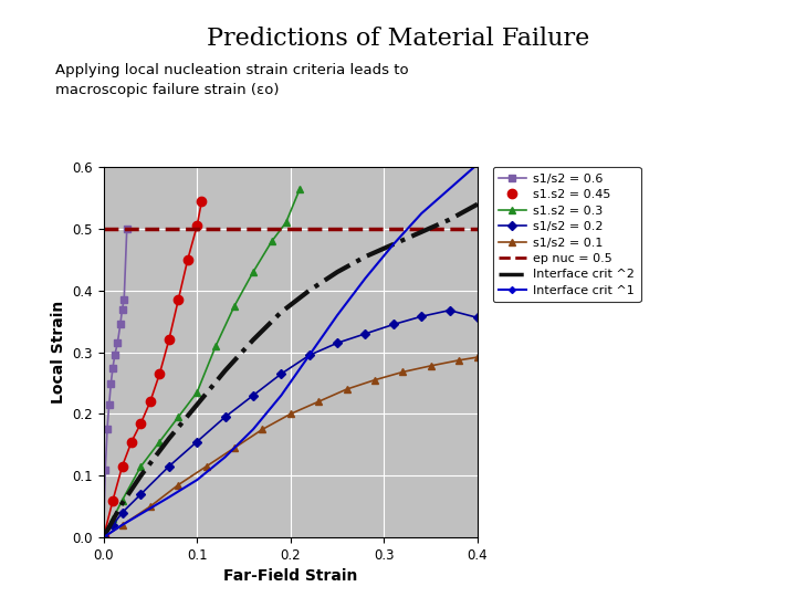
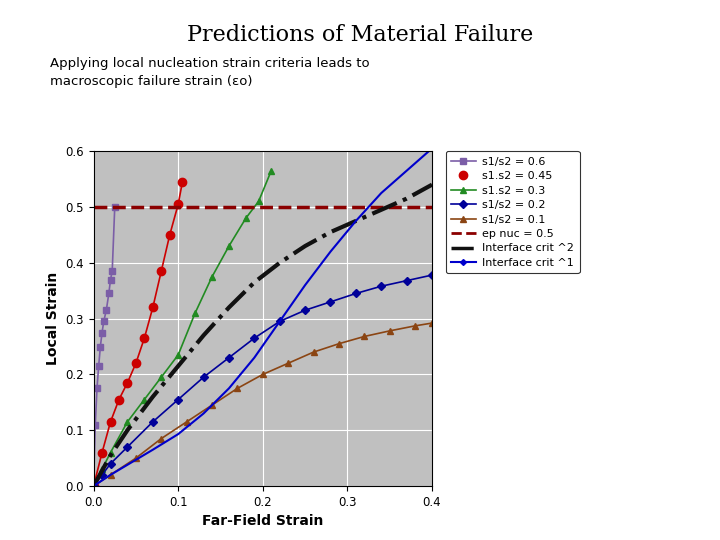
s1/s2 = 0.2/0.4: 0.356 -> 0.378
